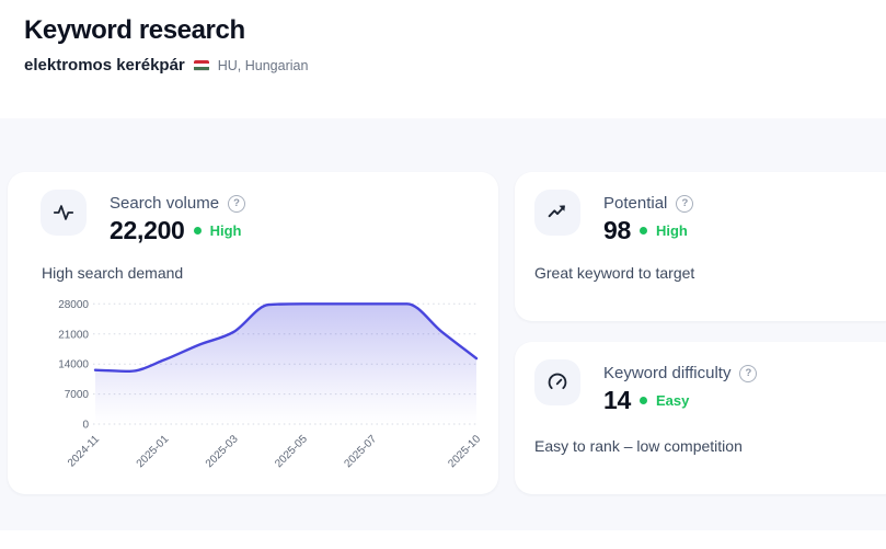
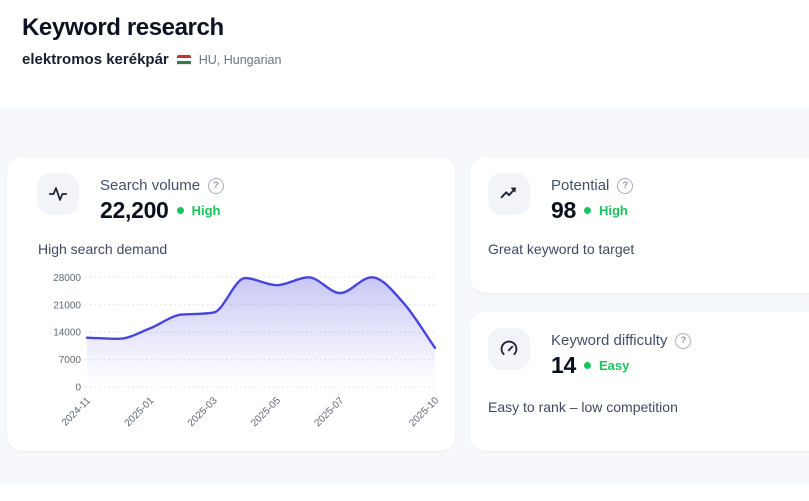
2025-03: 22000 -> 19000
2025-05: 28000 -> 26000
2025-07: 28000 -> 24000
2025-10: 15000 -> 10000
